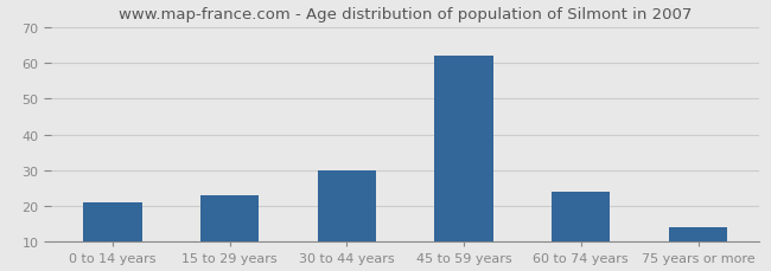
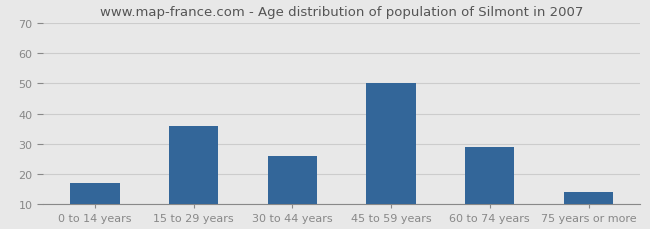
0 to 14 years: 21 -> 17
15 to 29 years: 23 -> 36
30 to 44 years: 30 -> 26
45 to 59 years: 62 -> 50
60 to 74 years: 24 -> 29
